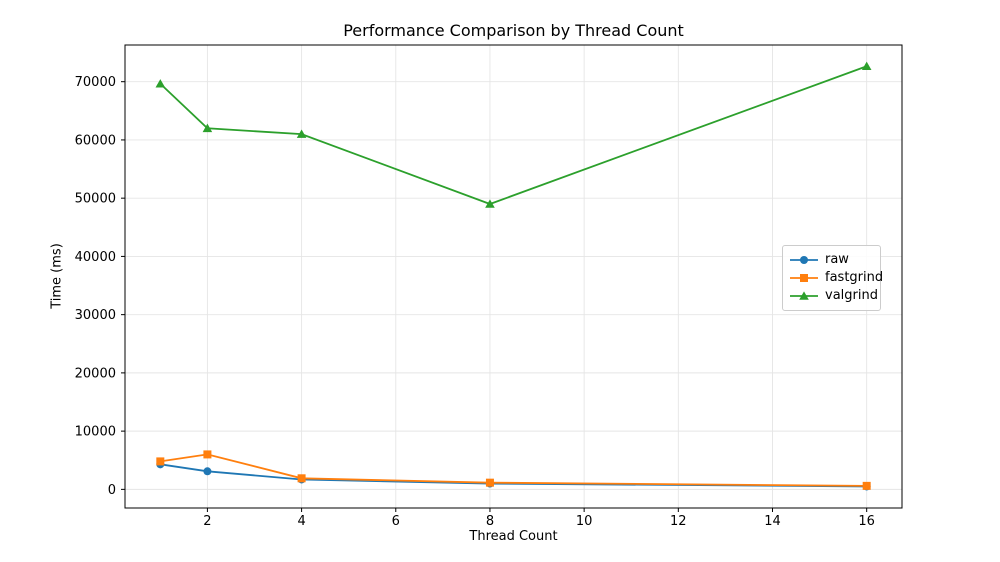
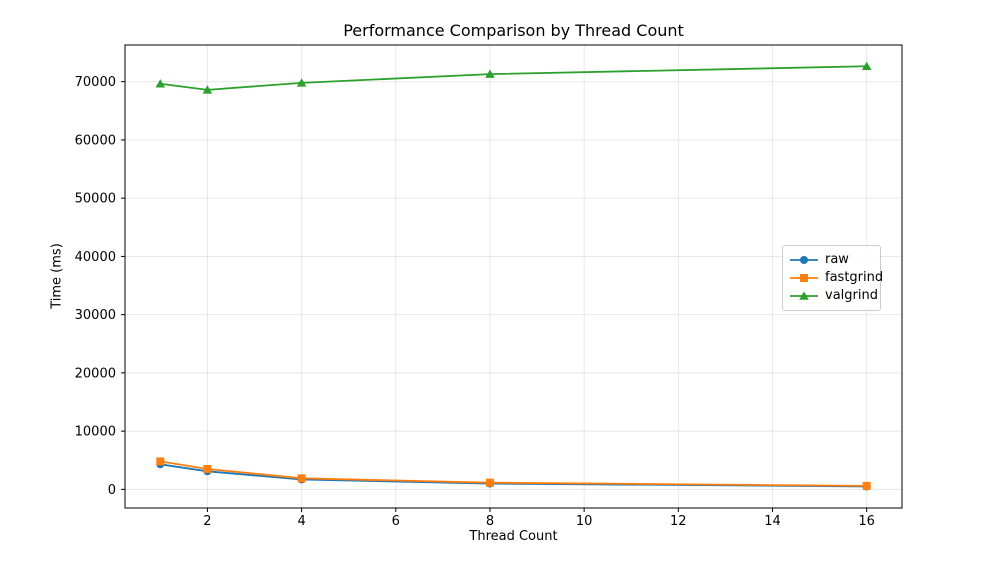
fastgrind/2: 6000 -> 4000
valgrind/2: 62000 -> 69000
valgrind/4: 61000 -> 70000
valgrind/8: 49000 -> 71000
